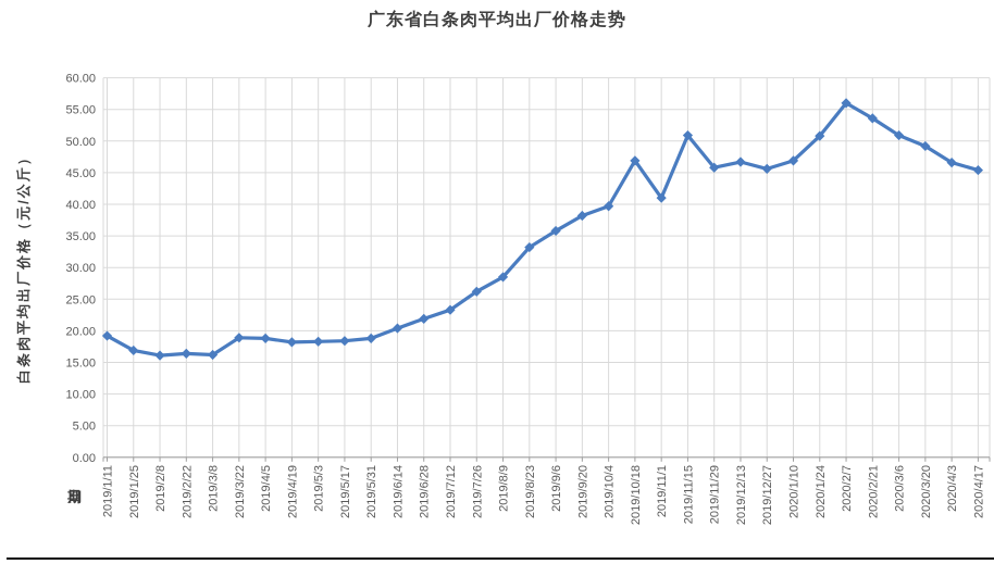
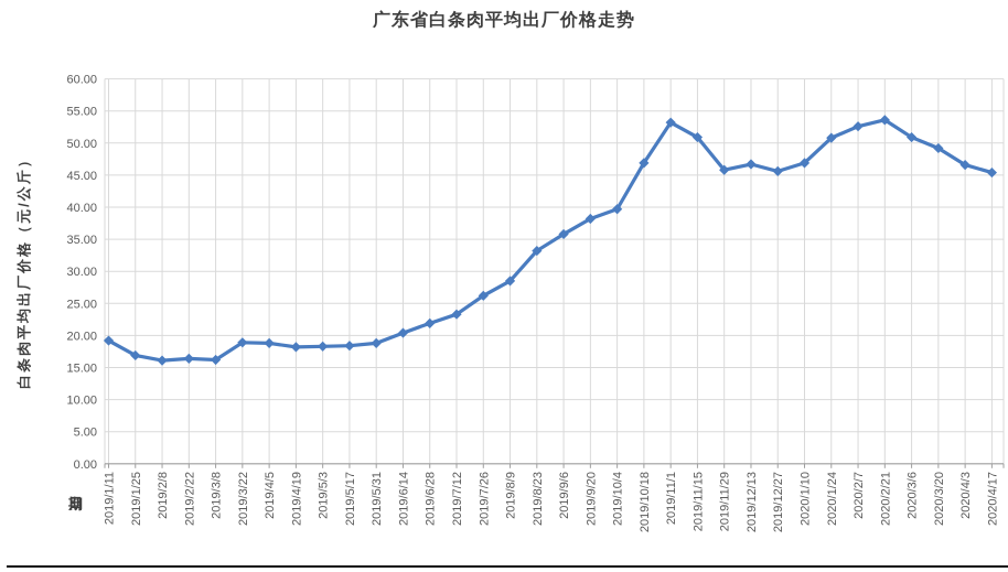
2019/11/1: 41 -> 53
2020/2/7: 56 -> 53
